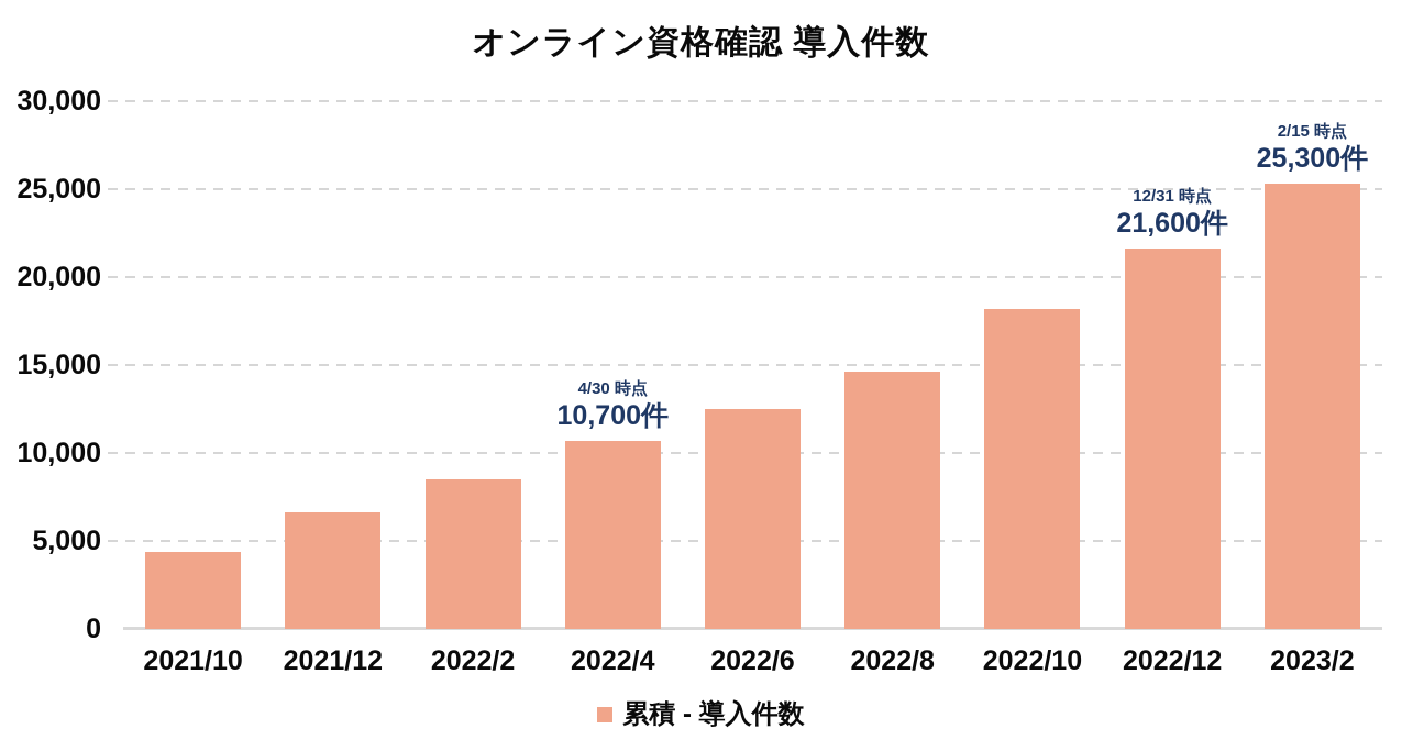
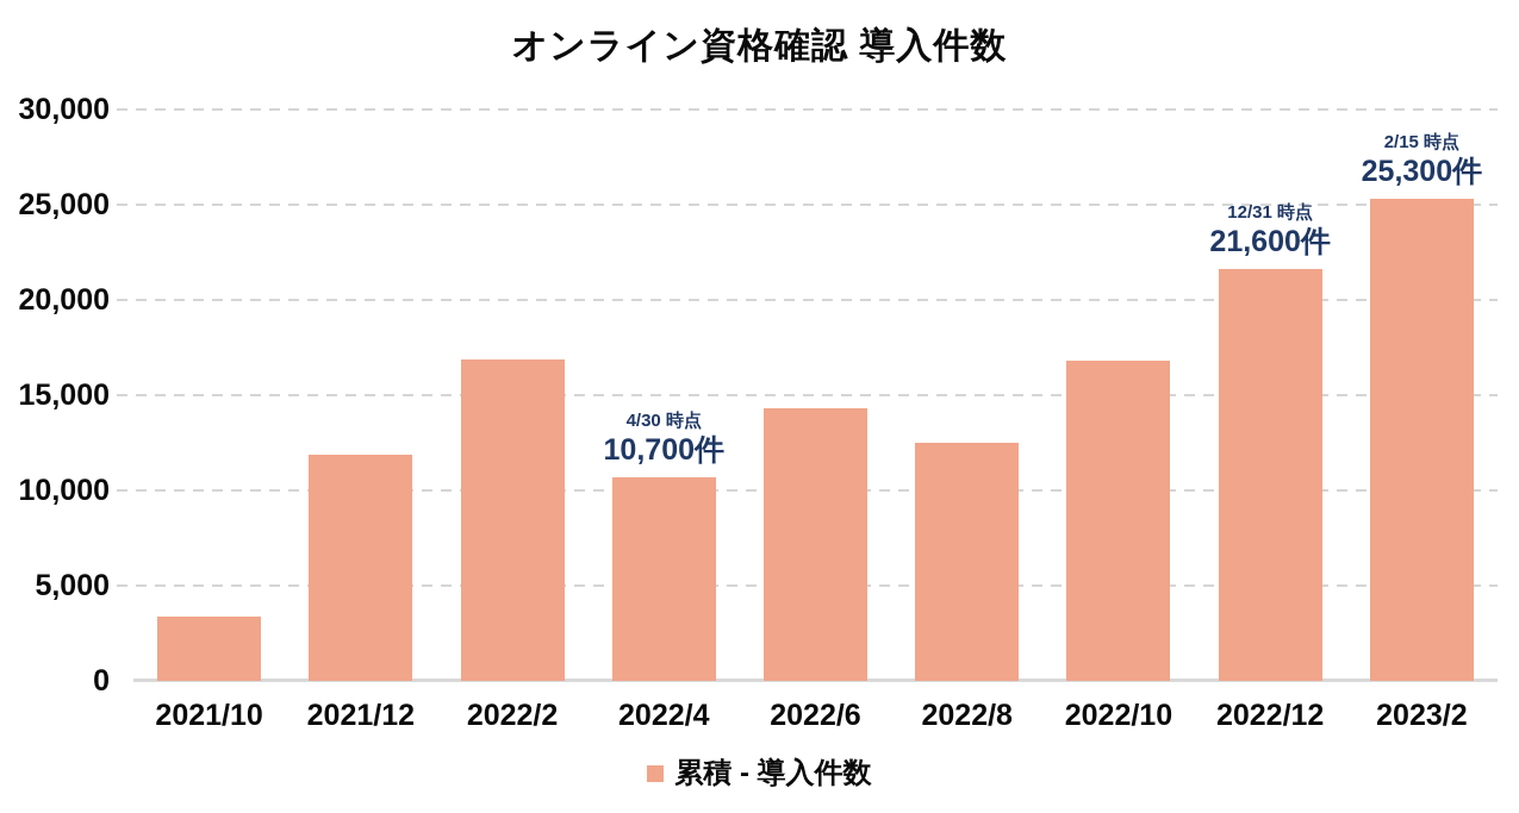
2021/10: 4400 -> 3400
2021/12: 6600 -> 11900
2022/2: 8500 -> 16900
2022/6: 12500 -> 14300
2022/8: 14600 -> 12500
2022/10: 18200 -> 16800
